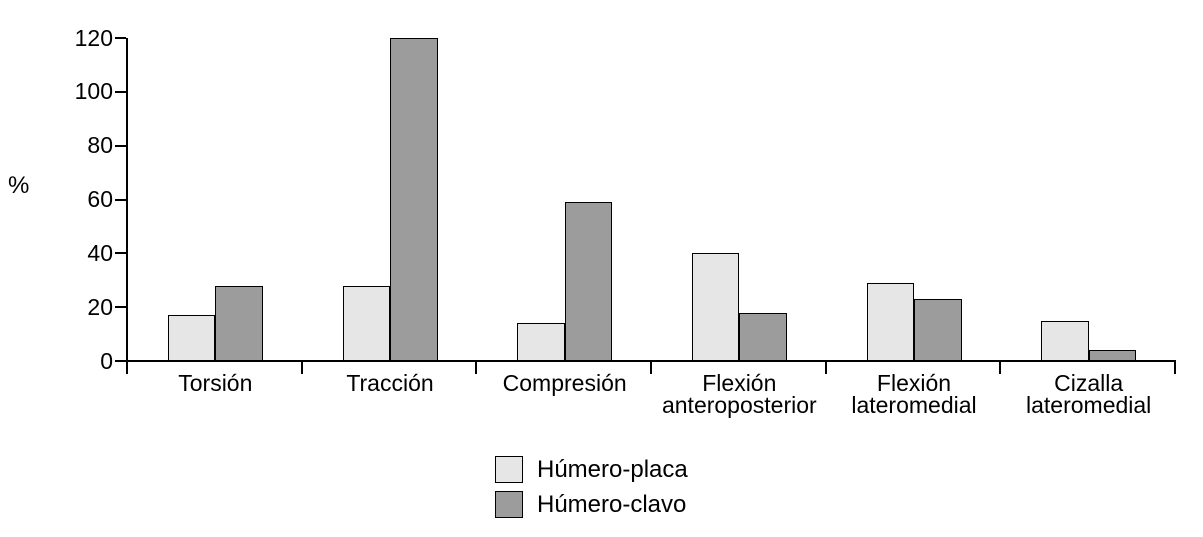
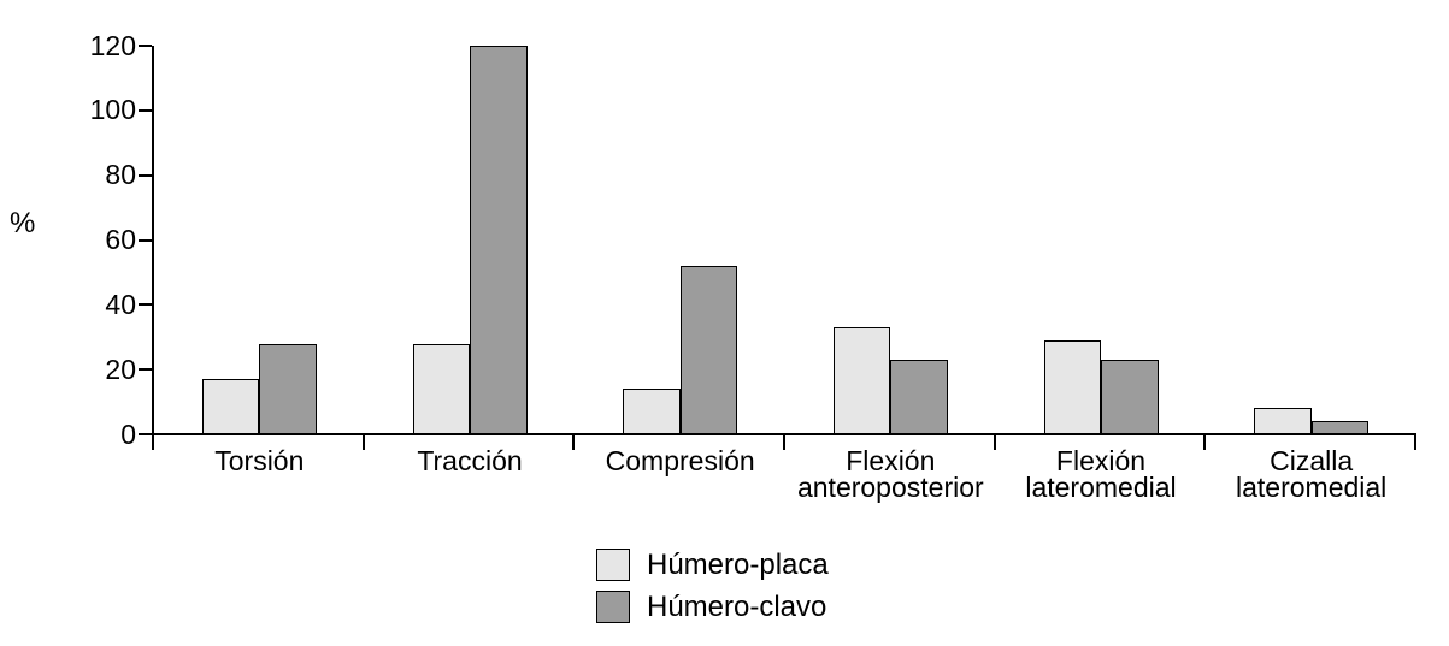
Húmero-clavo/Compresión: 59 -> 52
Húmero-placa/Flexión anteroposterior: 40 -> 33
Húmero-clavo/Flexión anteroposterior: 18 -> 23
Húmero-placa/Cizalla lateromedial: 15 -> 8
